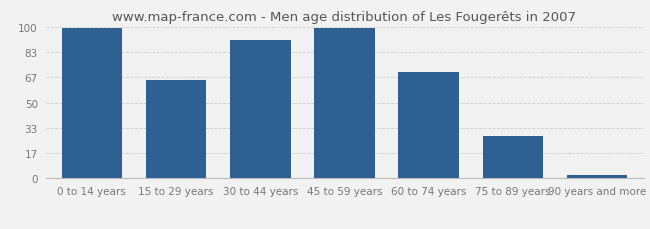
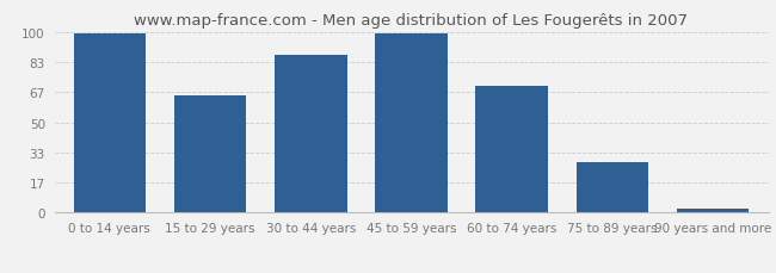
30 to 44 years: 91 -> 87
